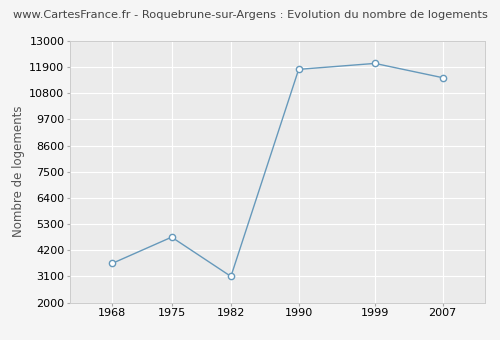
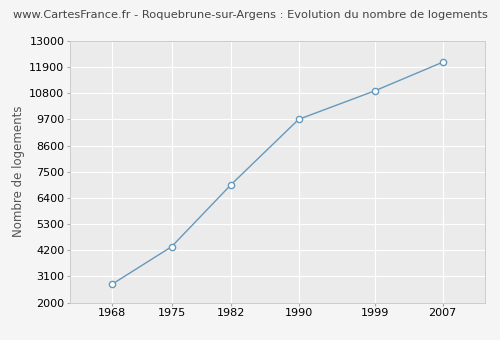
1968: 3650 -> 2780
1975: 4750 -> 4350
1982: 3100 -> 6950
1990: 11800 -> 9700
1999: 12050 -> 10900
2007: 11450 -> 12100
